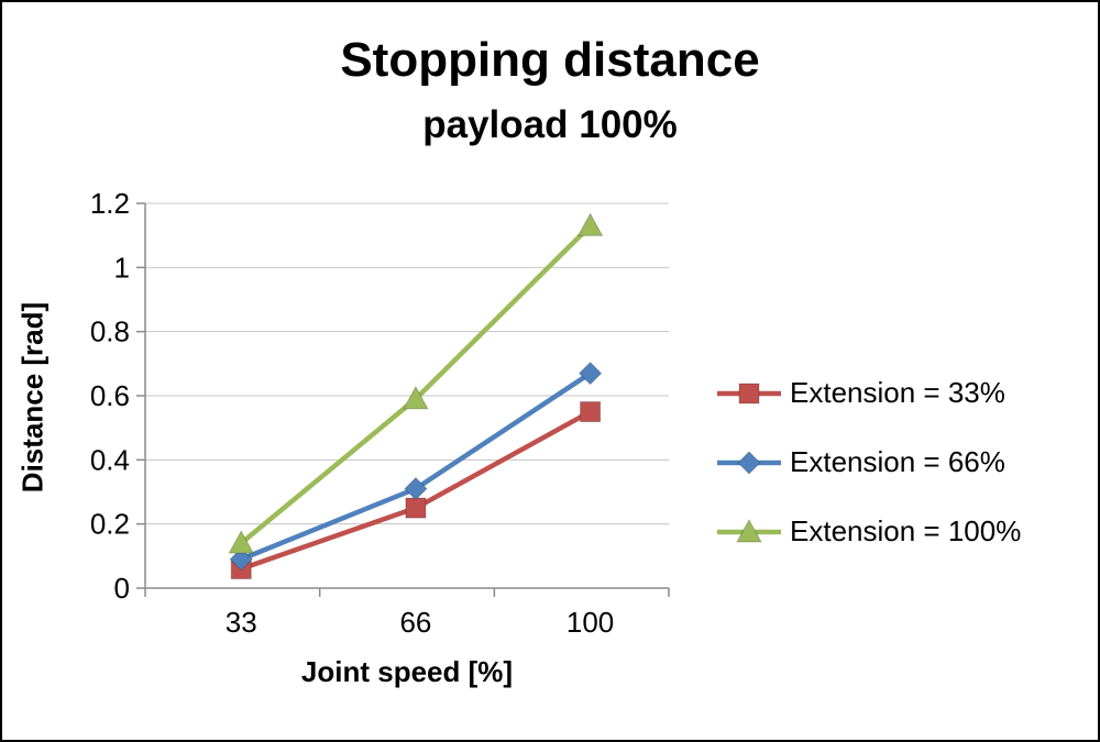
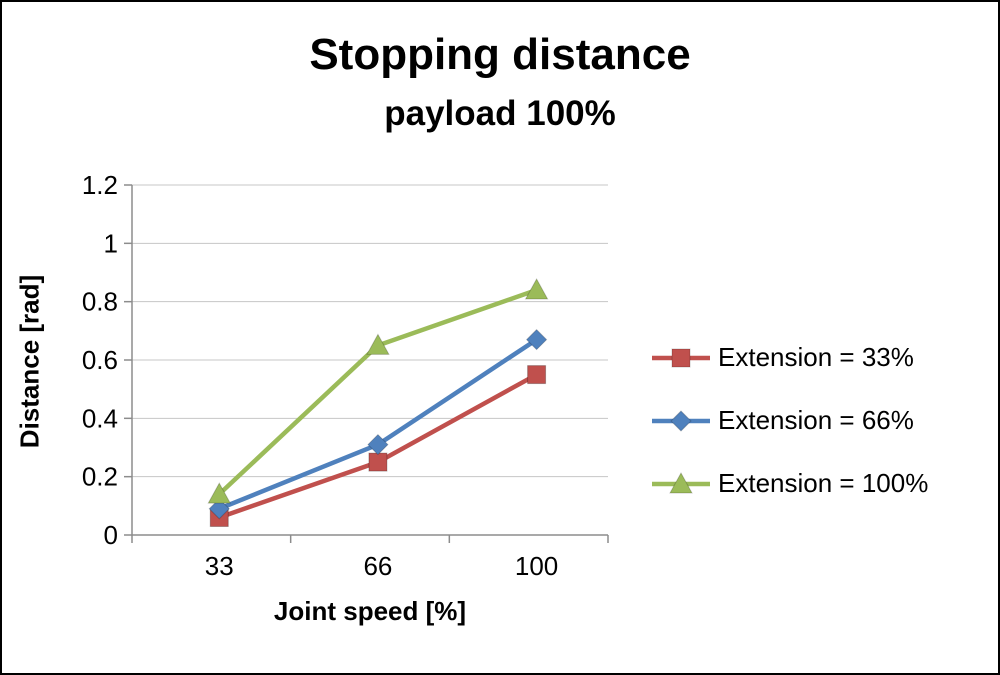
Extension = 100%/66: 0.59 -> 0.65
Extension = 100%/100: 1.13 -> 0.84
